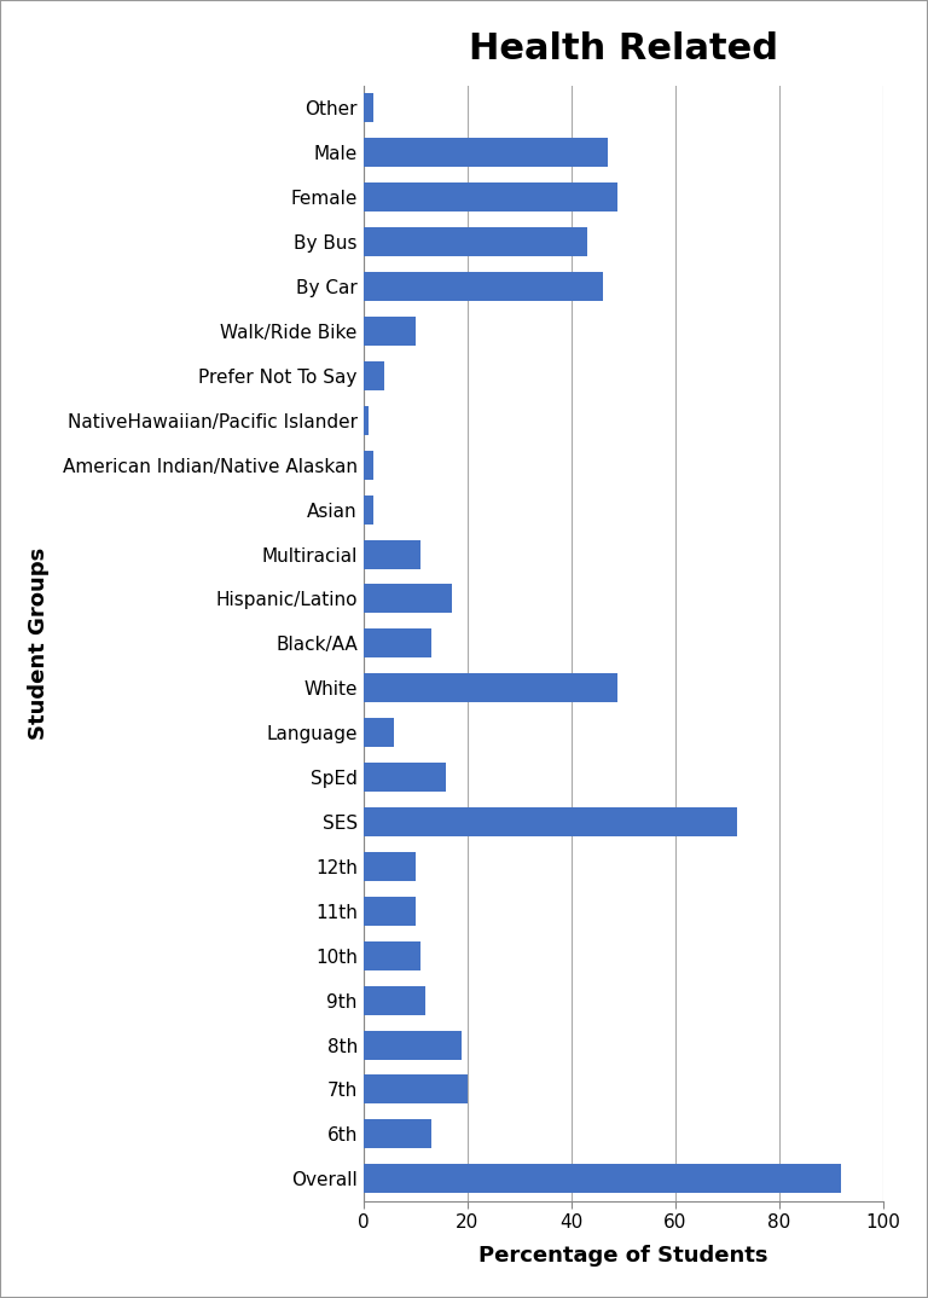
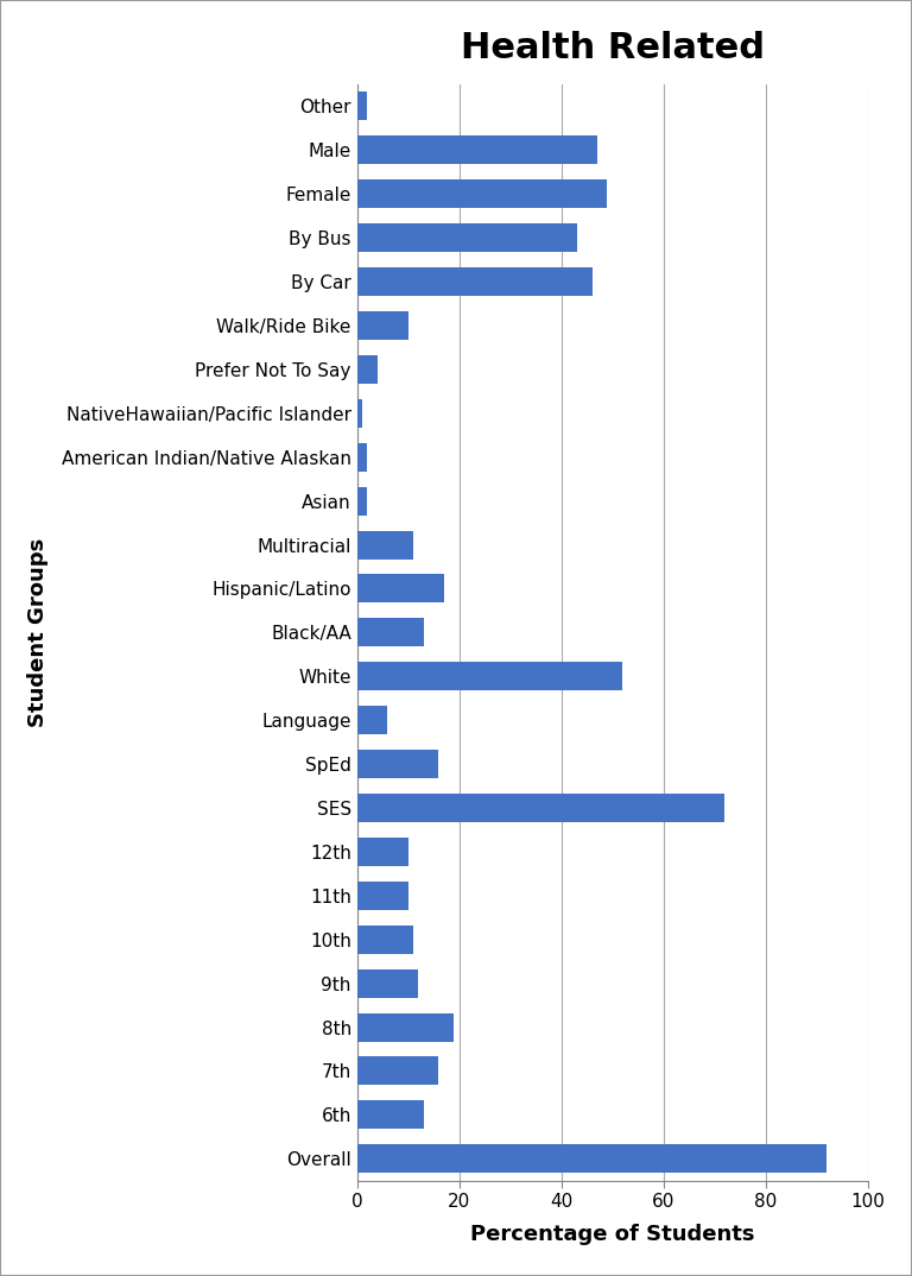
White: 49 -> 52
7th: 20 -> 16
